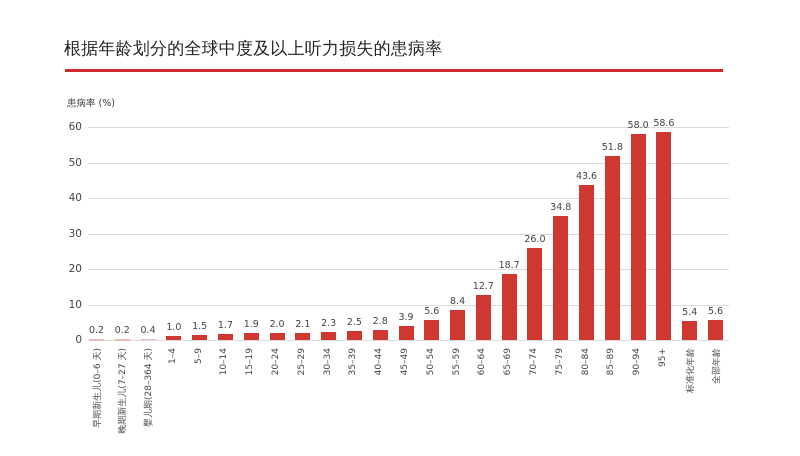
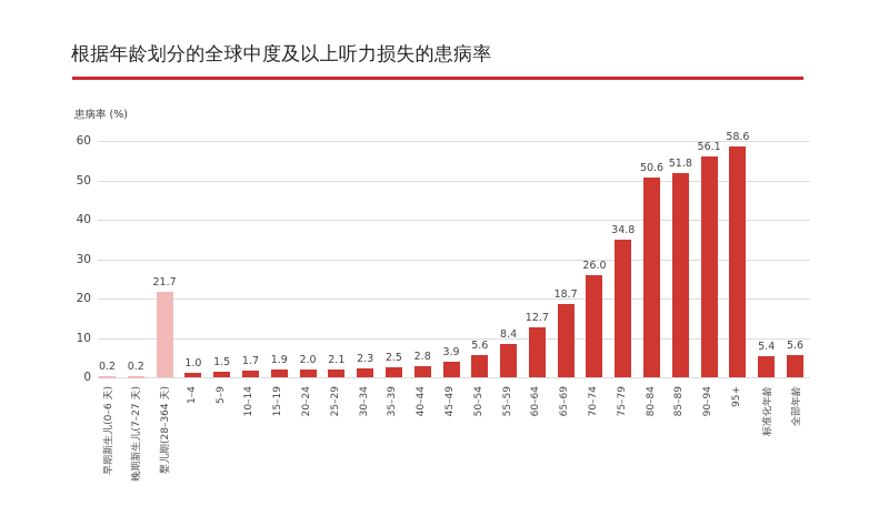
婴儿期(28–364 天): 0.4 -> 21.7
80–84: 43.6 -> 50.6
90–94: 58.0 -> 56.1
